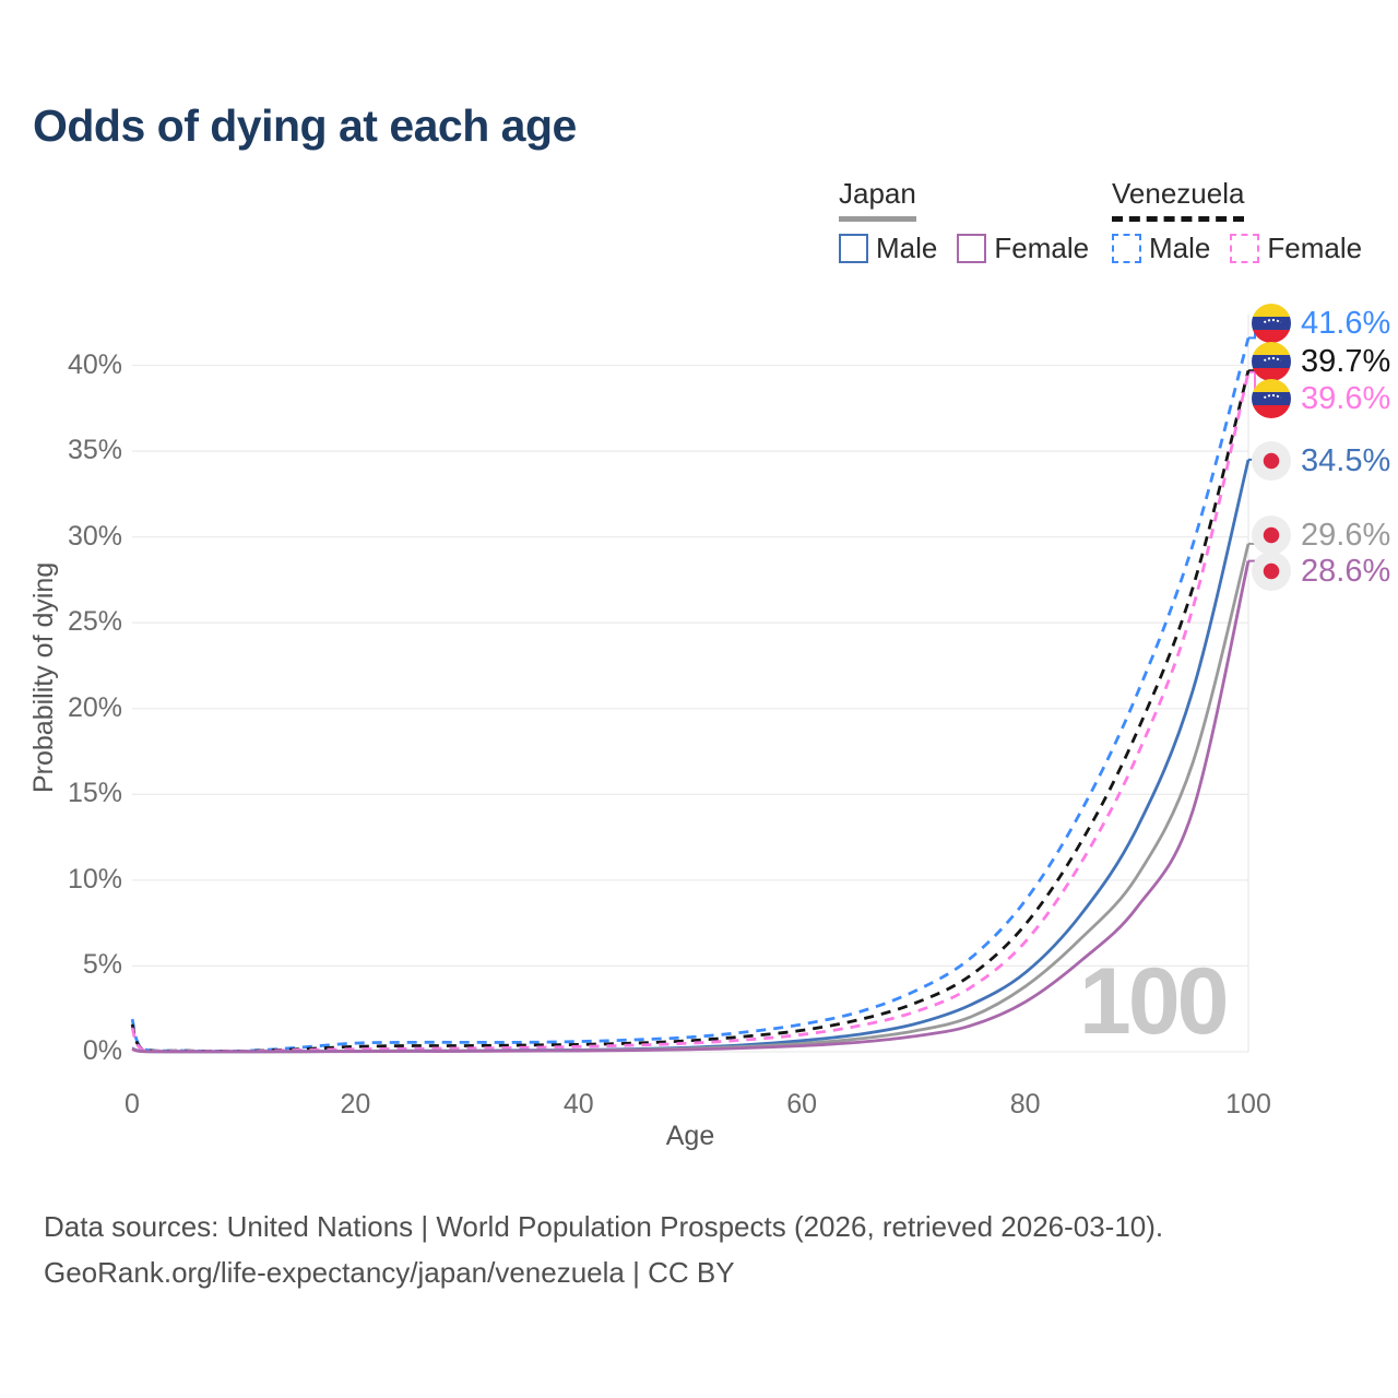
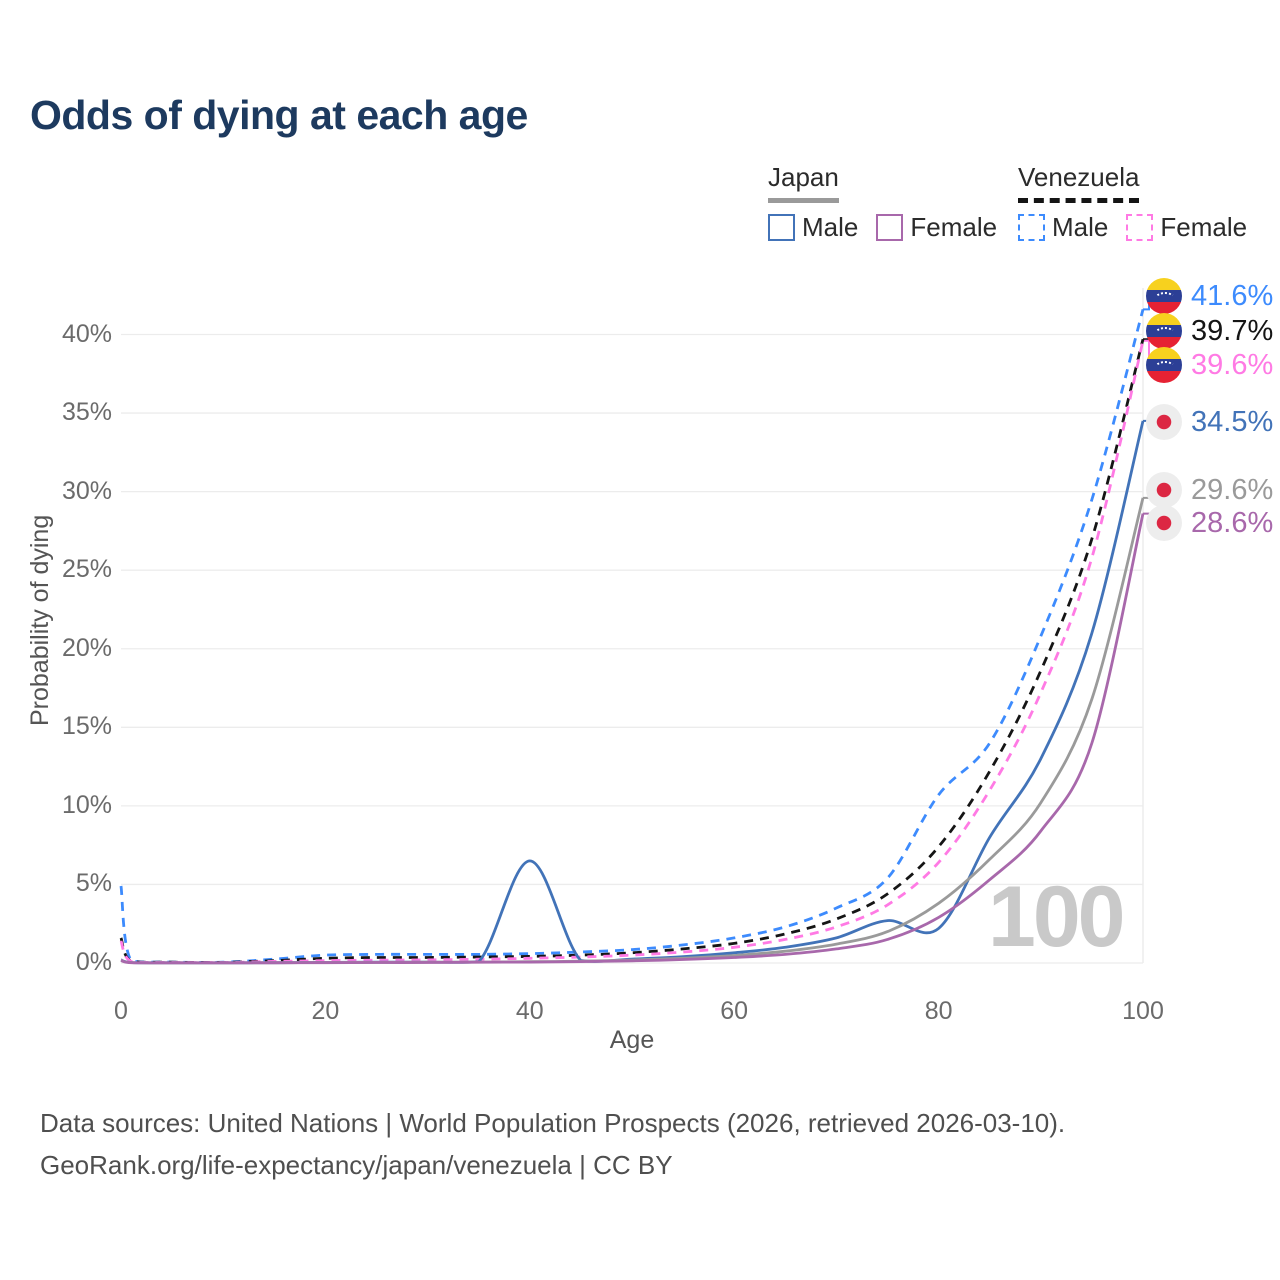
Venezuela Male/0: 1.9% -> 4.9%
Japan Male/40: 0.1% -> 6.5%
Venezuela Male/80: 8.8% -> 10.7%
Japan Male/80: 4.6% -> 2.2%
